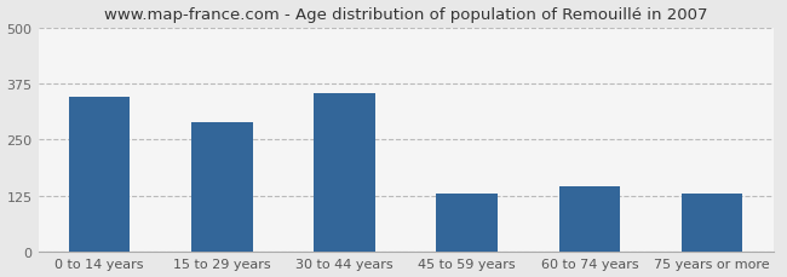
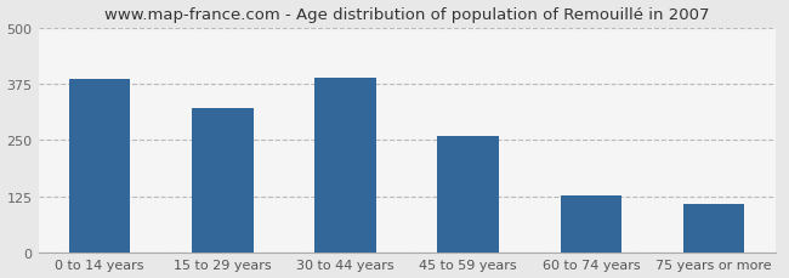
0 to 14 years: 345 -> 385
15 to 29 years: 290 -> 320
30 to 44 years: 355 -> 390
45 to 59 years: 130 -> 258
60 to 74 years: 145 -> 128
75 years or more: 130 -> 108
